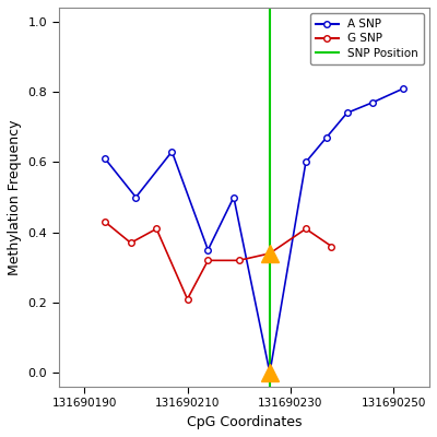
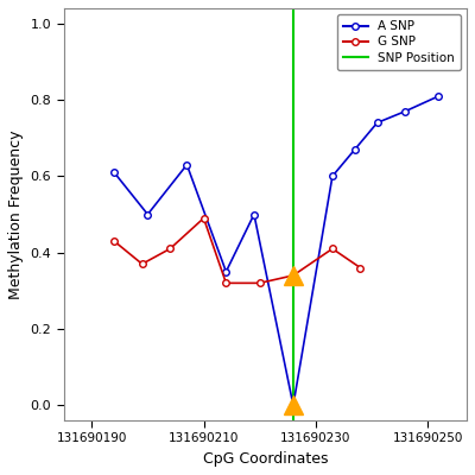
G SNP/131690210: 0.21 -> 0.49
